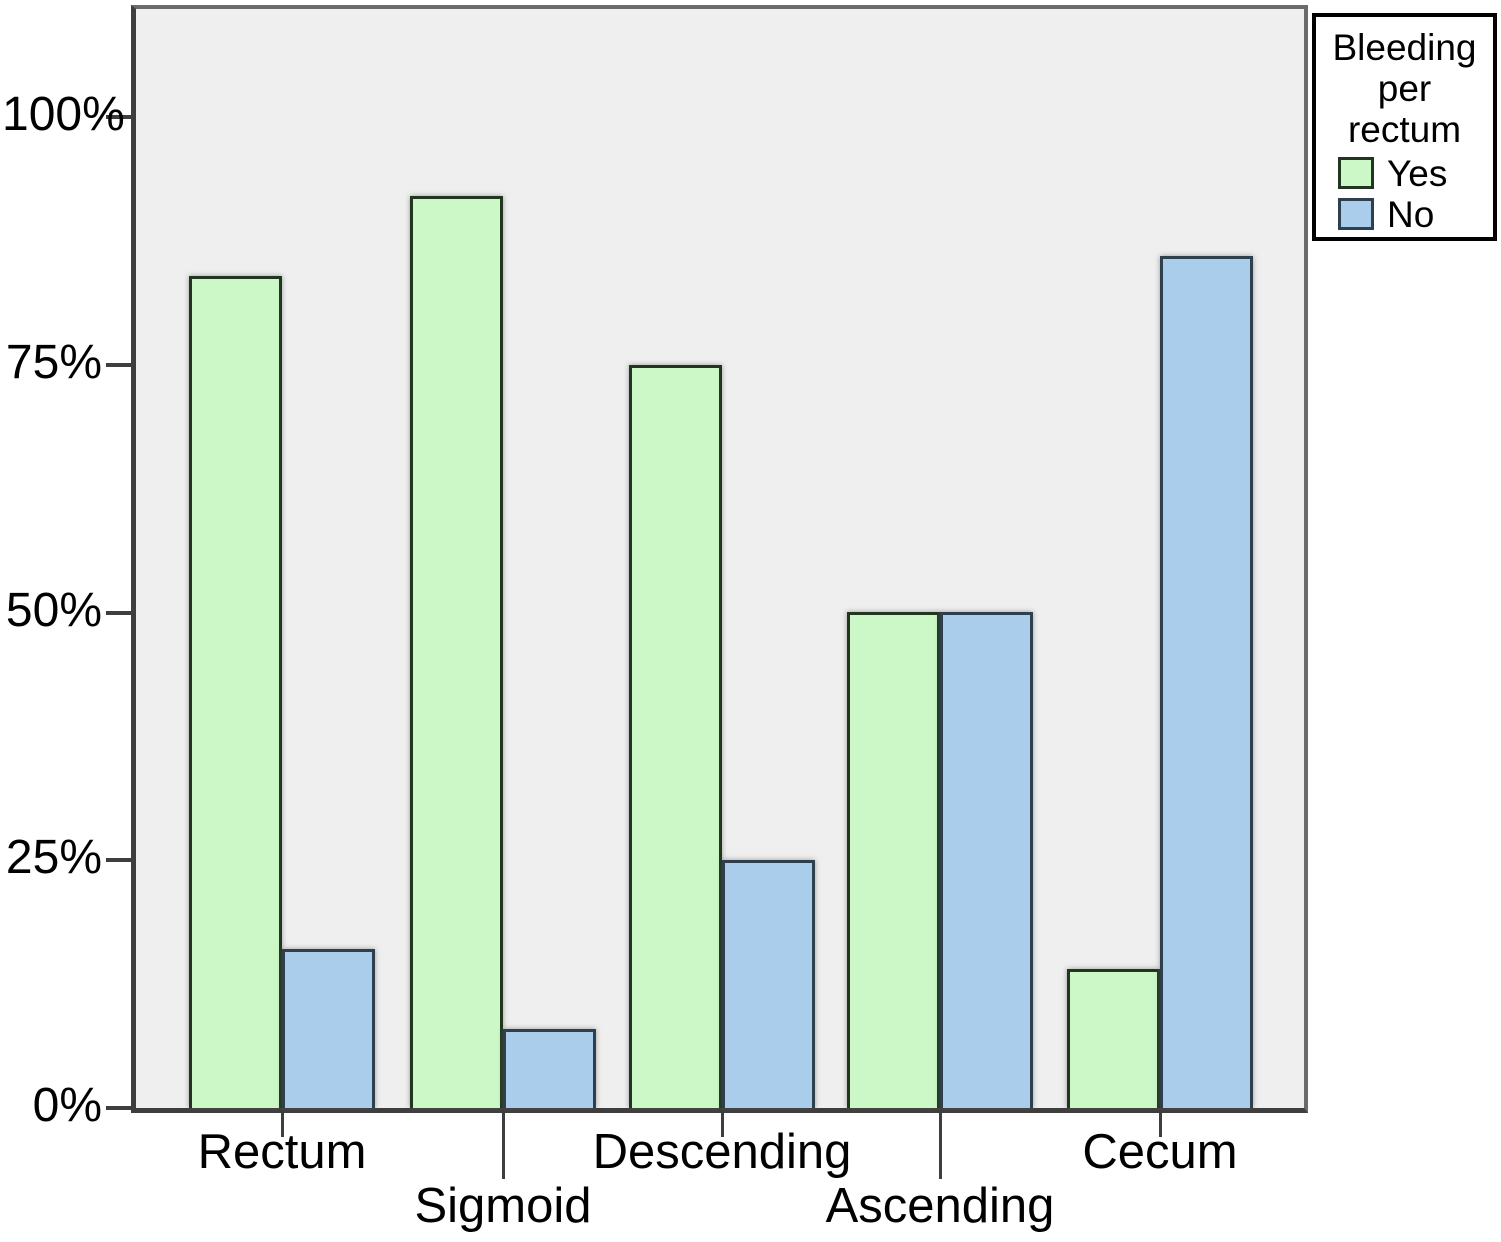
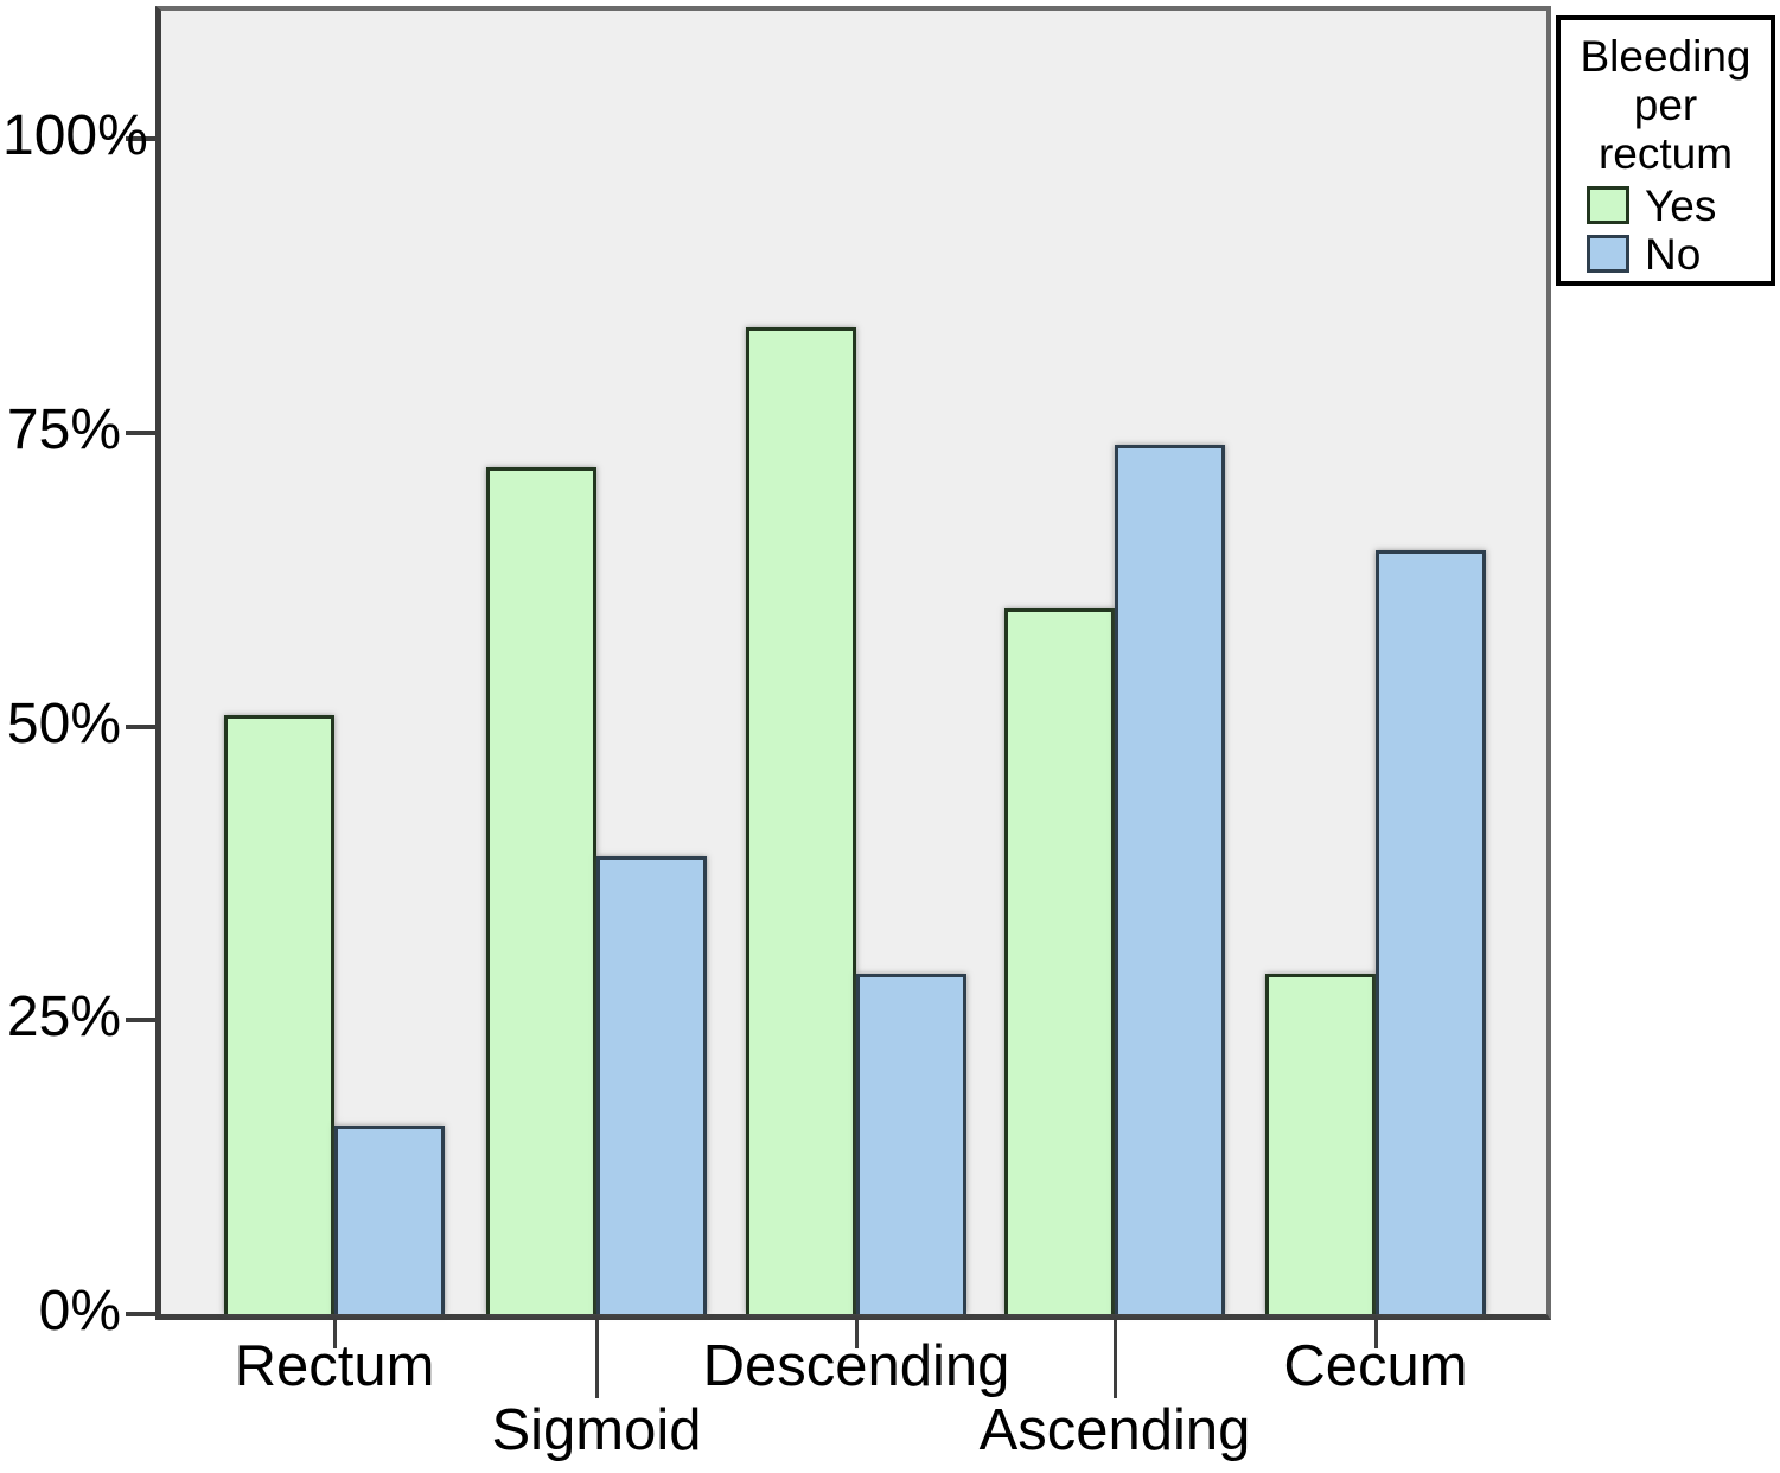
Yes/Rectum: 84% -> 51%
Yes/Sigmoid: 92% -> 72%
No/Sigmoid: 8% -> 39%
Yes/Descending: 75% -> 84%
No/Descending: 25% -> 29%
Yes/Ascending: 50% -> 60%
No/Ascending: 50% -> 74%
Yes/Cecum: 14% -> 29%
No/Cecum: 86% -> 65%
